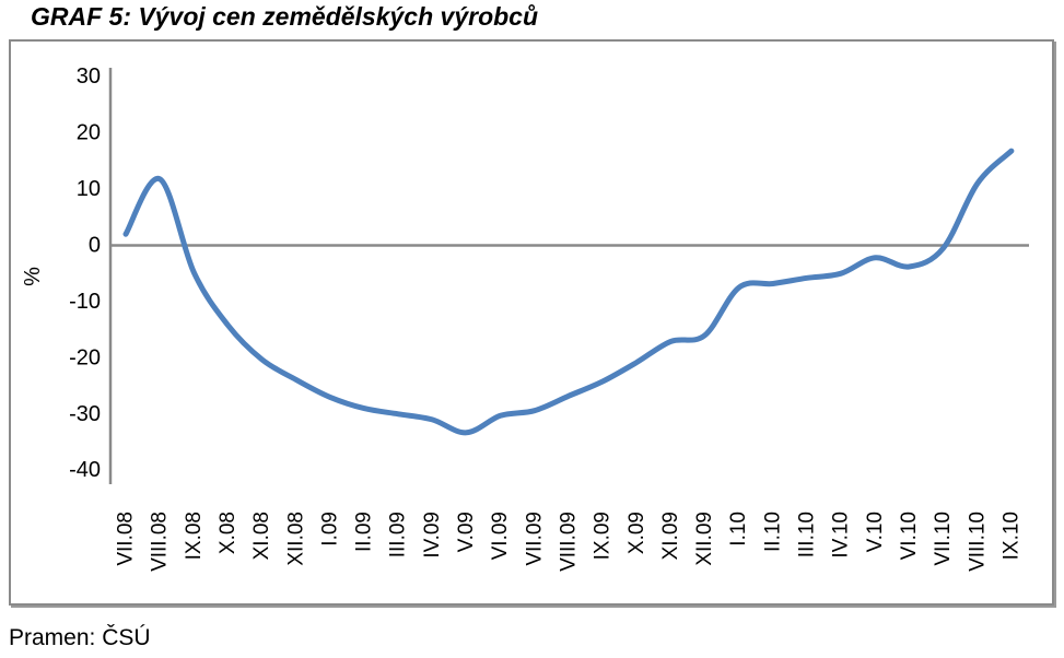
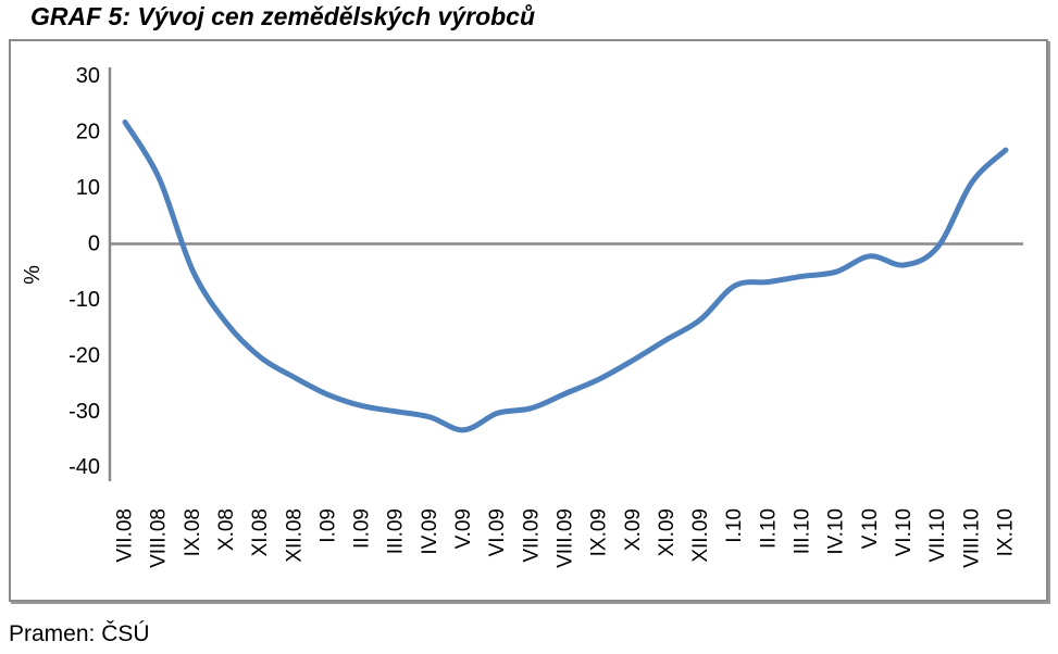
VII.08: 2 -> 22
XII.09: -16 -> -14
